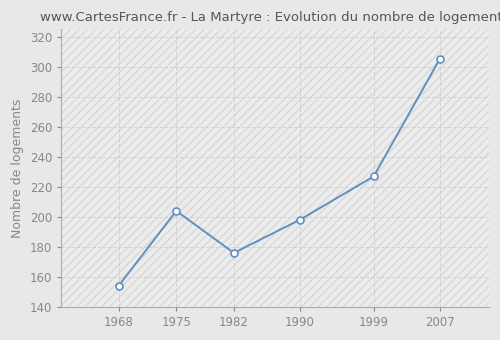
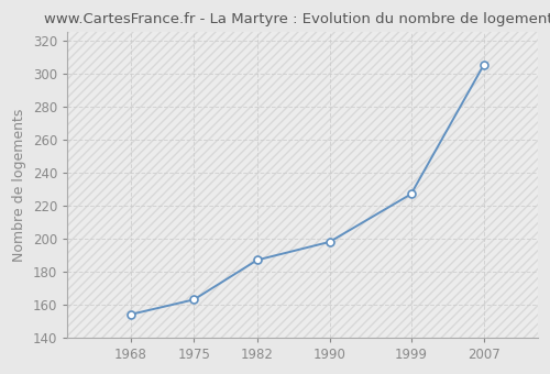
1975: 204 -> 163
1982: 176 -> 187
